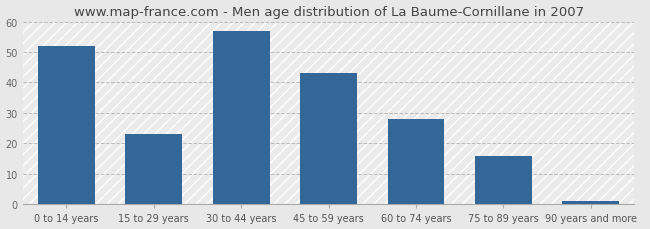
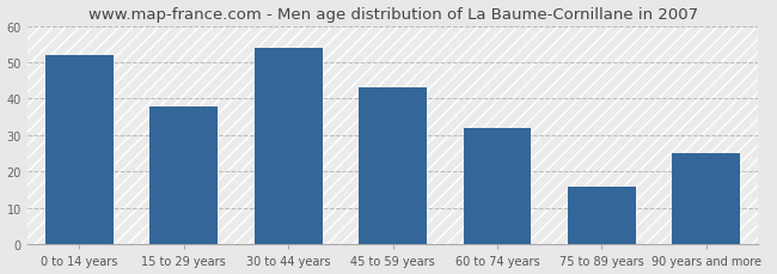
15 to 29 years: 23 -> 38
30 to 44 years: 57 -> 54
60 to 74 years: 28 -> 32
90 years and more: 1 -> 25
